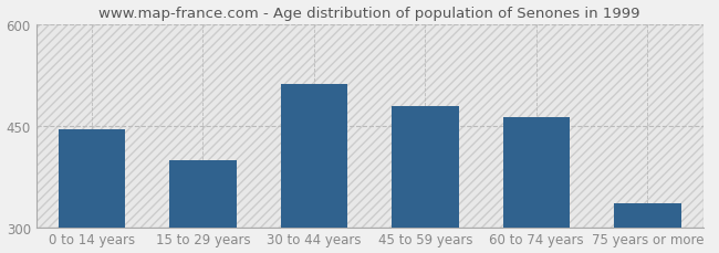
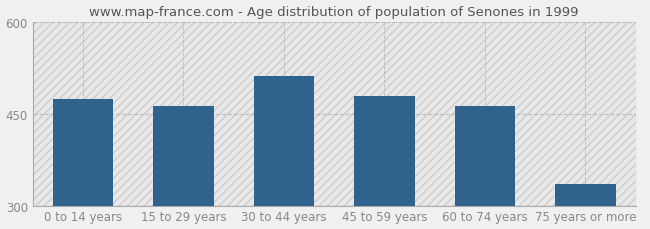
0 to 14 years: 444 -> 473
15 to 29 years: 398 -> 462
